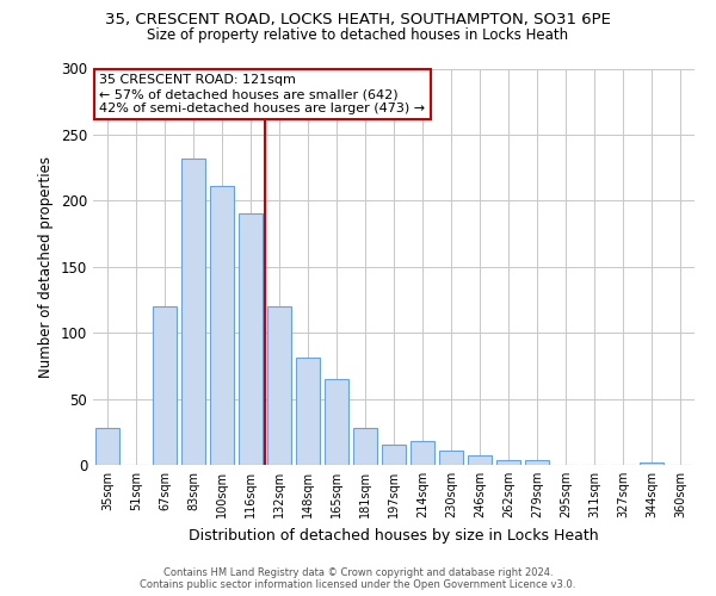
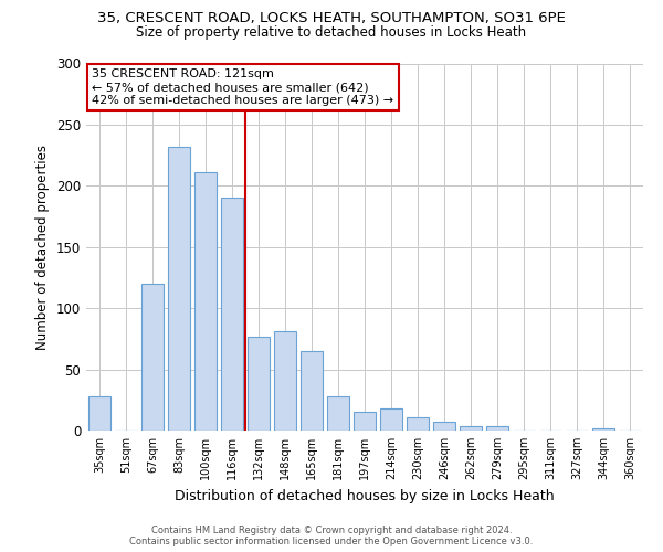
132sqm: 120 -> 77
